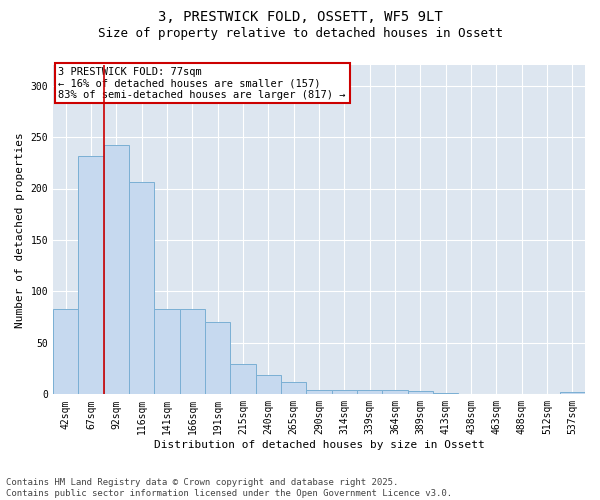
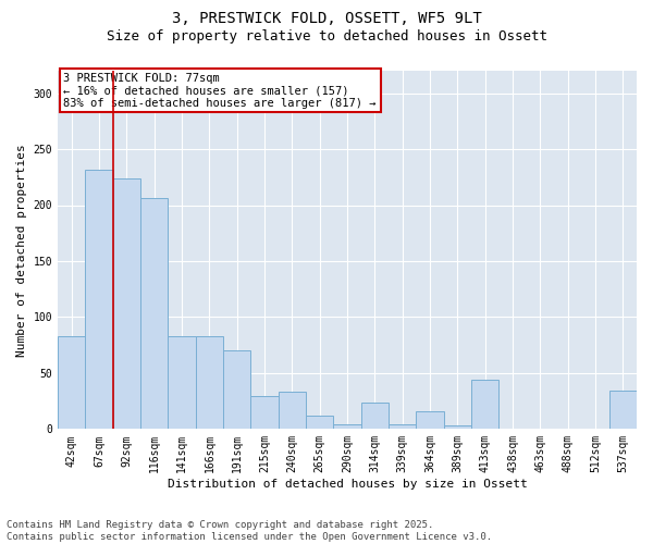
92sqm: 242 -> 224
240sqm: 19 -> 33
314sqm: 4 -> 24
364sqm: 4 -> 16
413sqm: 1 -> 44
537sqm: 2 -> 34
